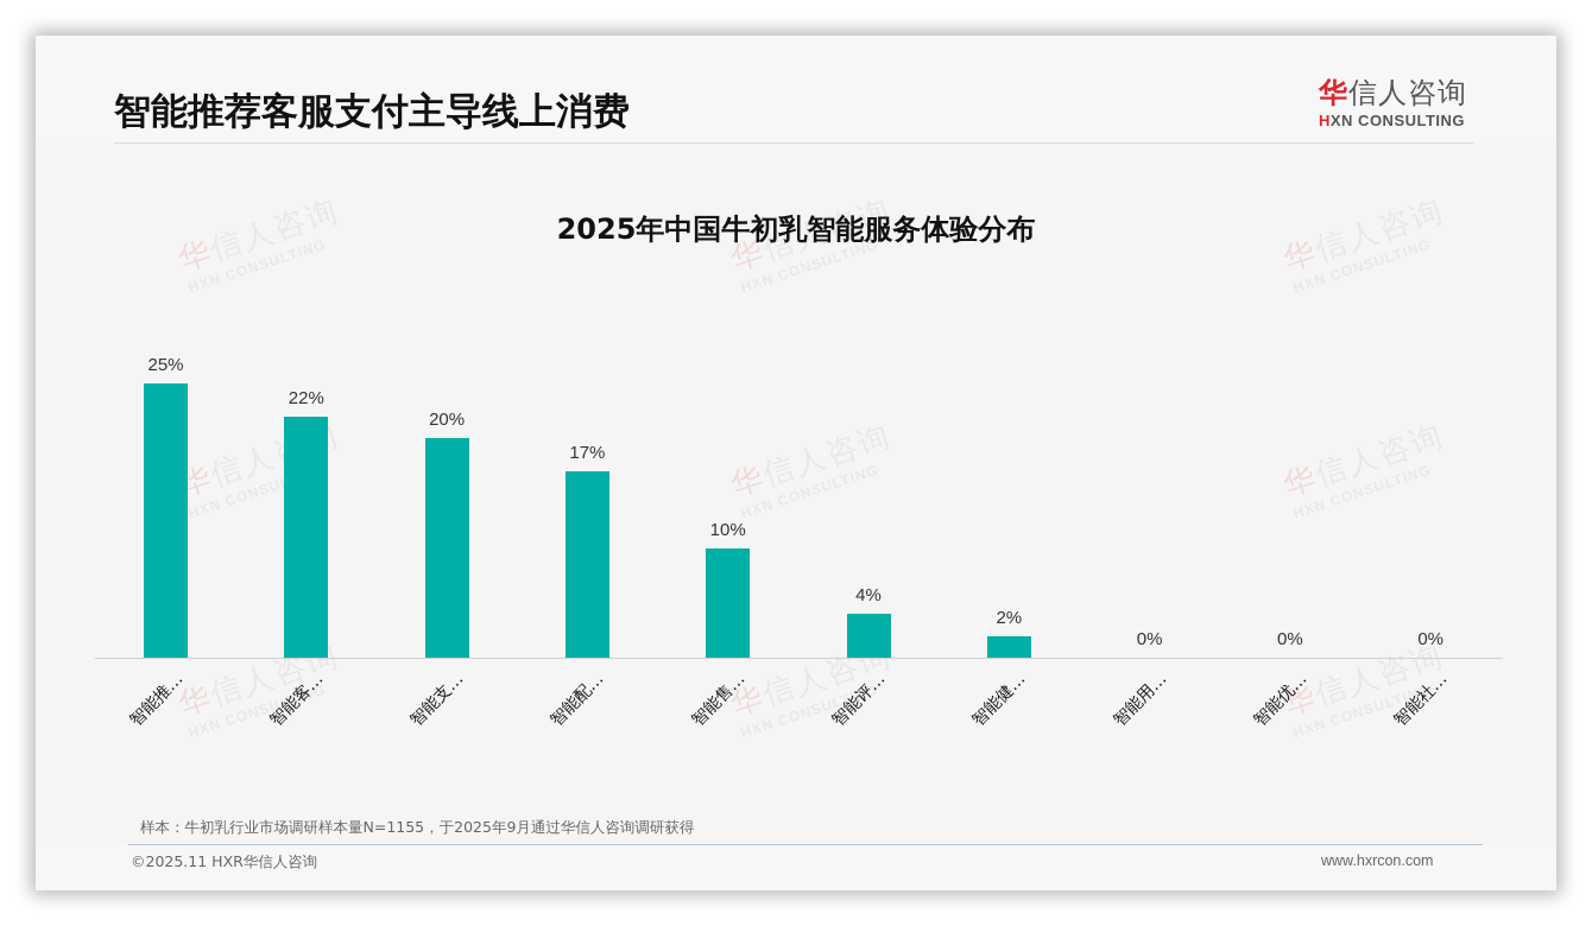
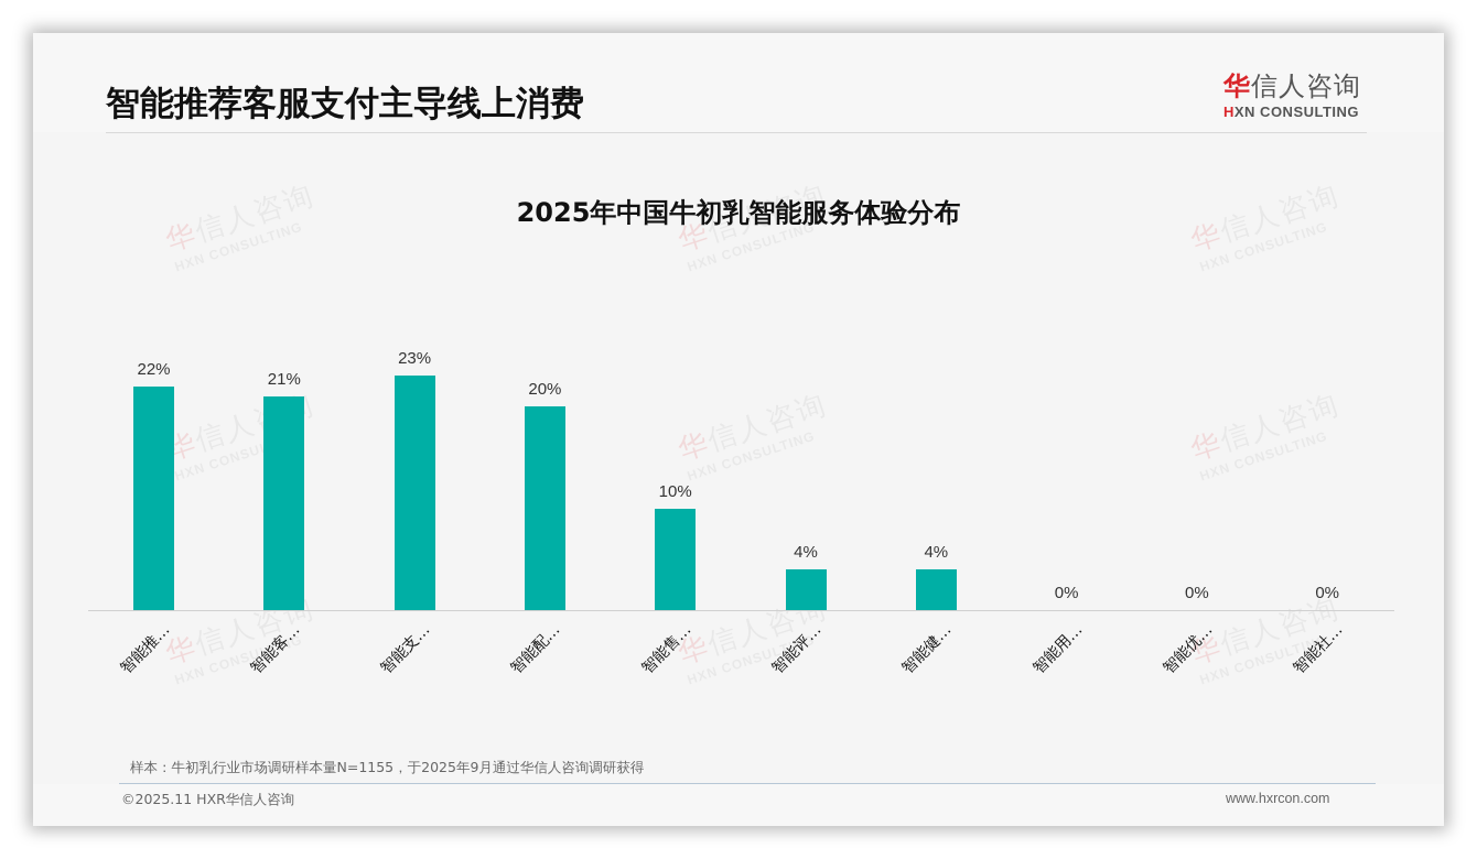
智能推…: 25% -> 22%
智能客…: 22% -> 21%
智能支…: 20% -> 23%
智能配…: 17% -> 20%
智能健…: 2% -> 4%
